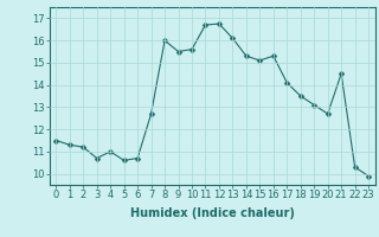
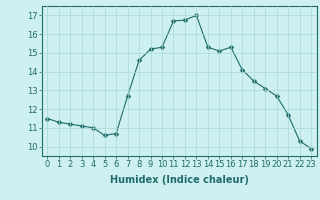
3: 10.7 -> 11.1
8: 16.0 -> 14.6
9: 15.5 -> 15.2
10: 15.6 -> 15.3
13: 16.1 -> 17.0
21: 14.5 -> 11.7
